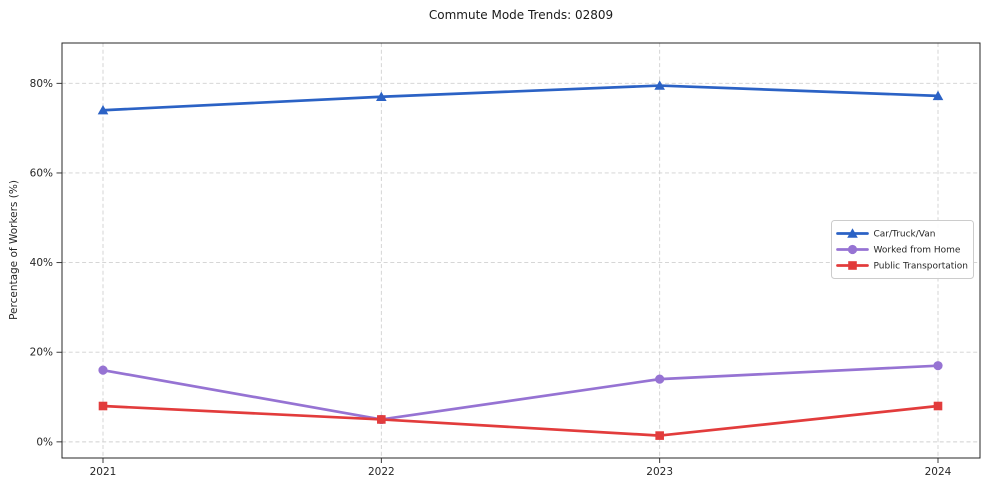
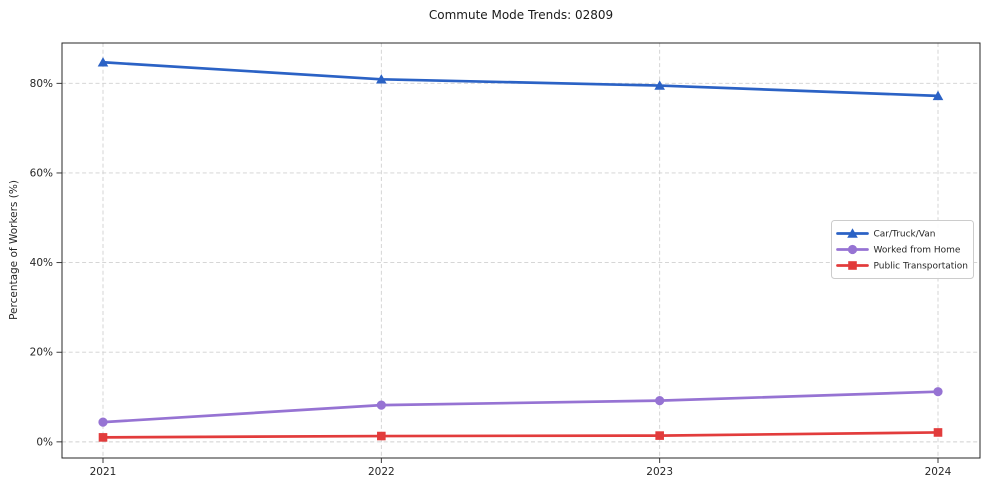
Car/Truck/Van/2021: 74% -> 85%
Worked from Home/2021: 16% -> 4%
Public Transportation/2021: 8% -> 1%
Car/Truck/Van/2022: 77% -> 81%
Worked from Home/2022: 5% -> 8%
Public Transportation/2022: 5% -> 1%
Worked from Home/2023: 14% -> 9%
Worked from Home/2024: 17% -> 11%
Public Transportation/2024: 8% -> 2%
